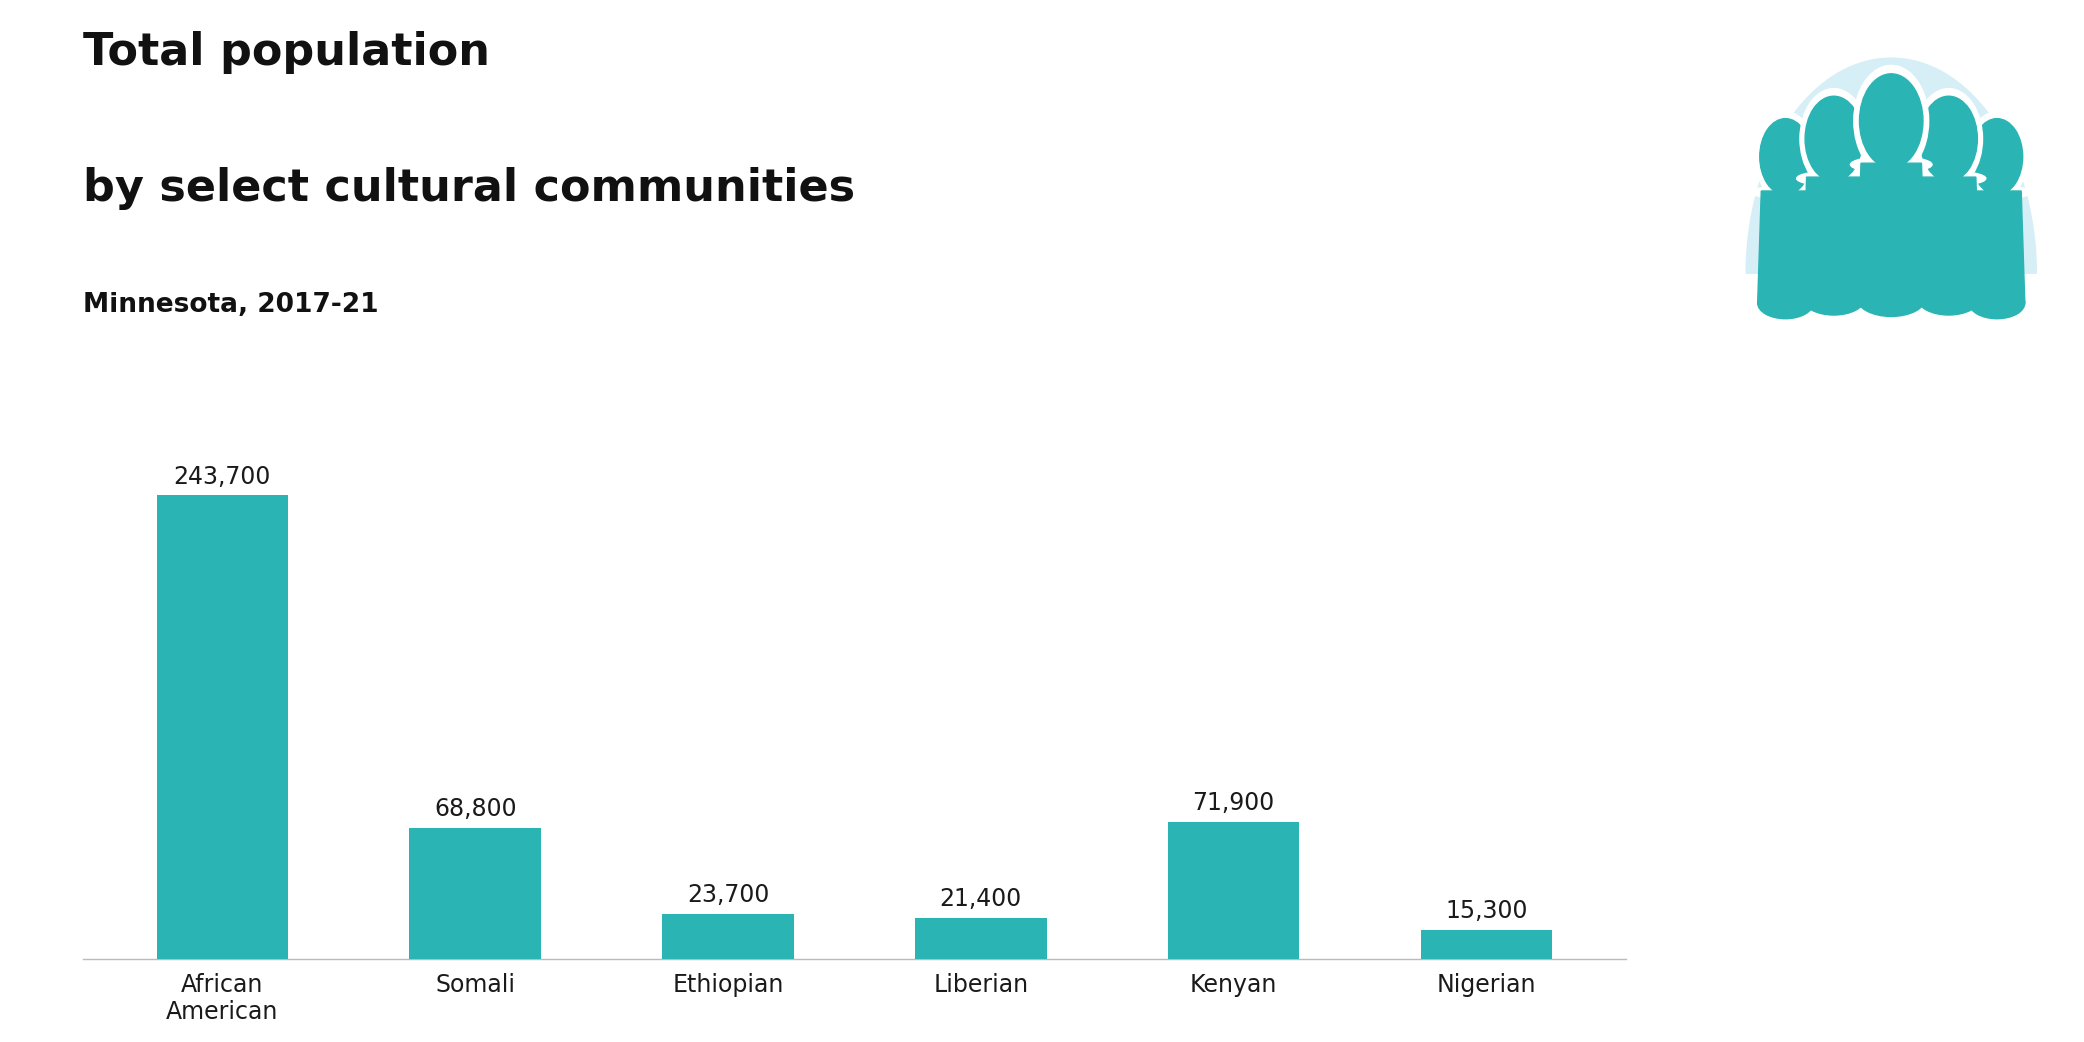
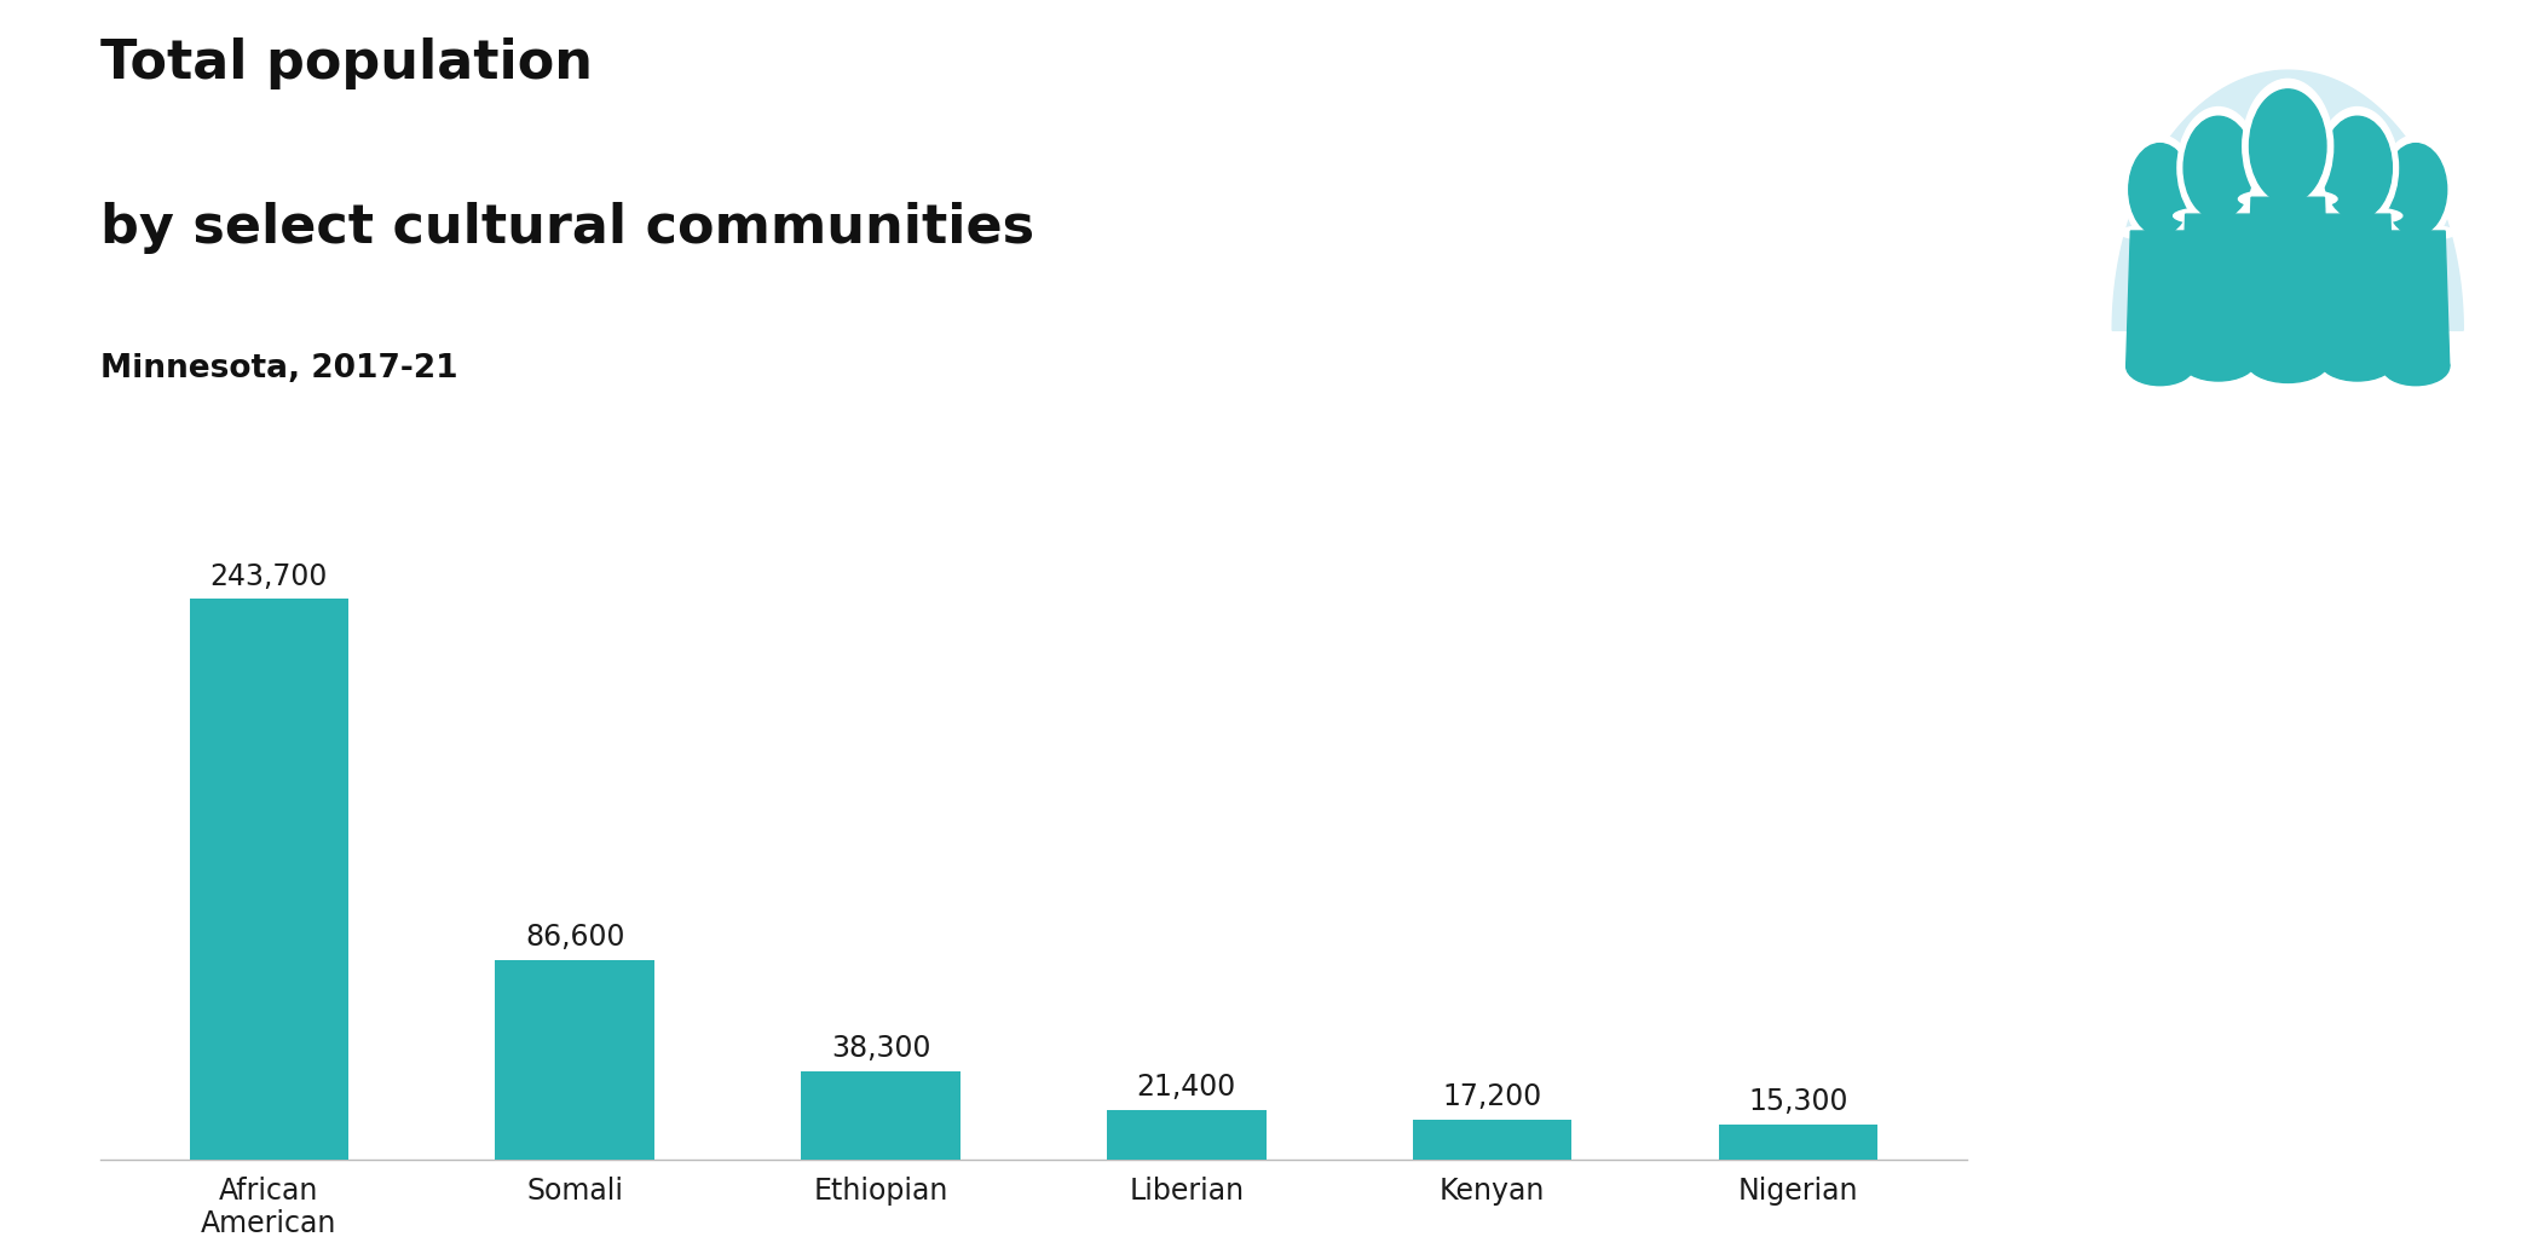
Somali: 68,800 -> 86,600
Ethiopian: 23,700 -> 38,300
Kenyan: 71,900 -> 17,200
